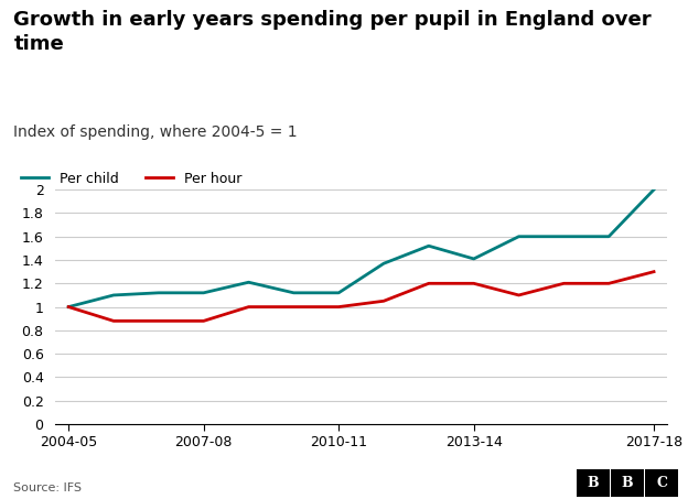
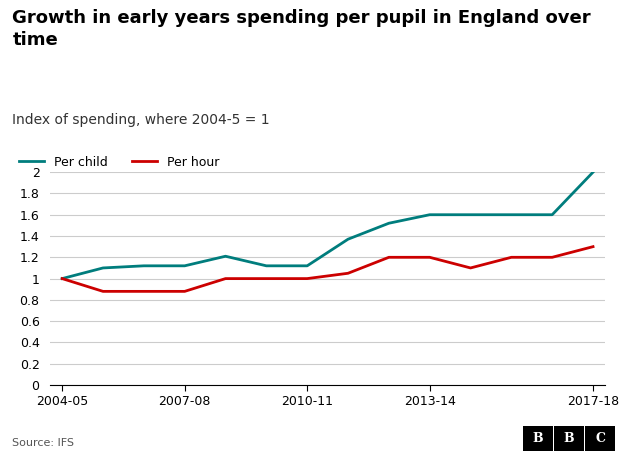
Per child/2013-14: 1.41 -> 1.60
